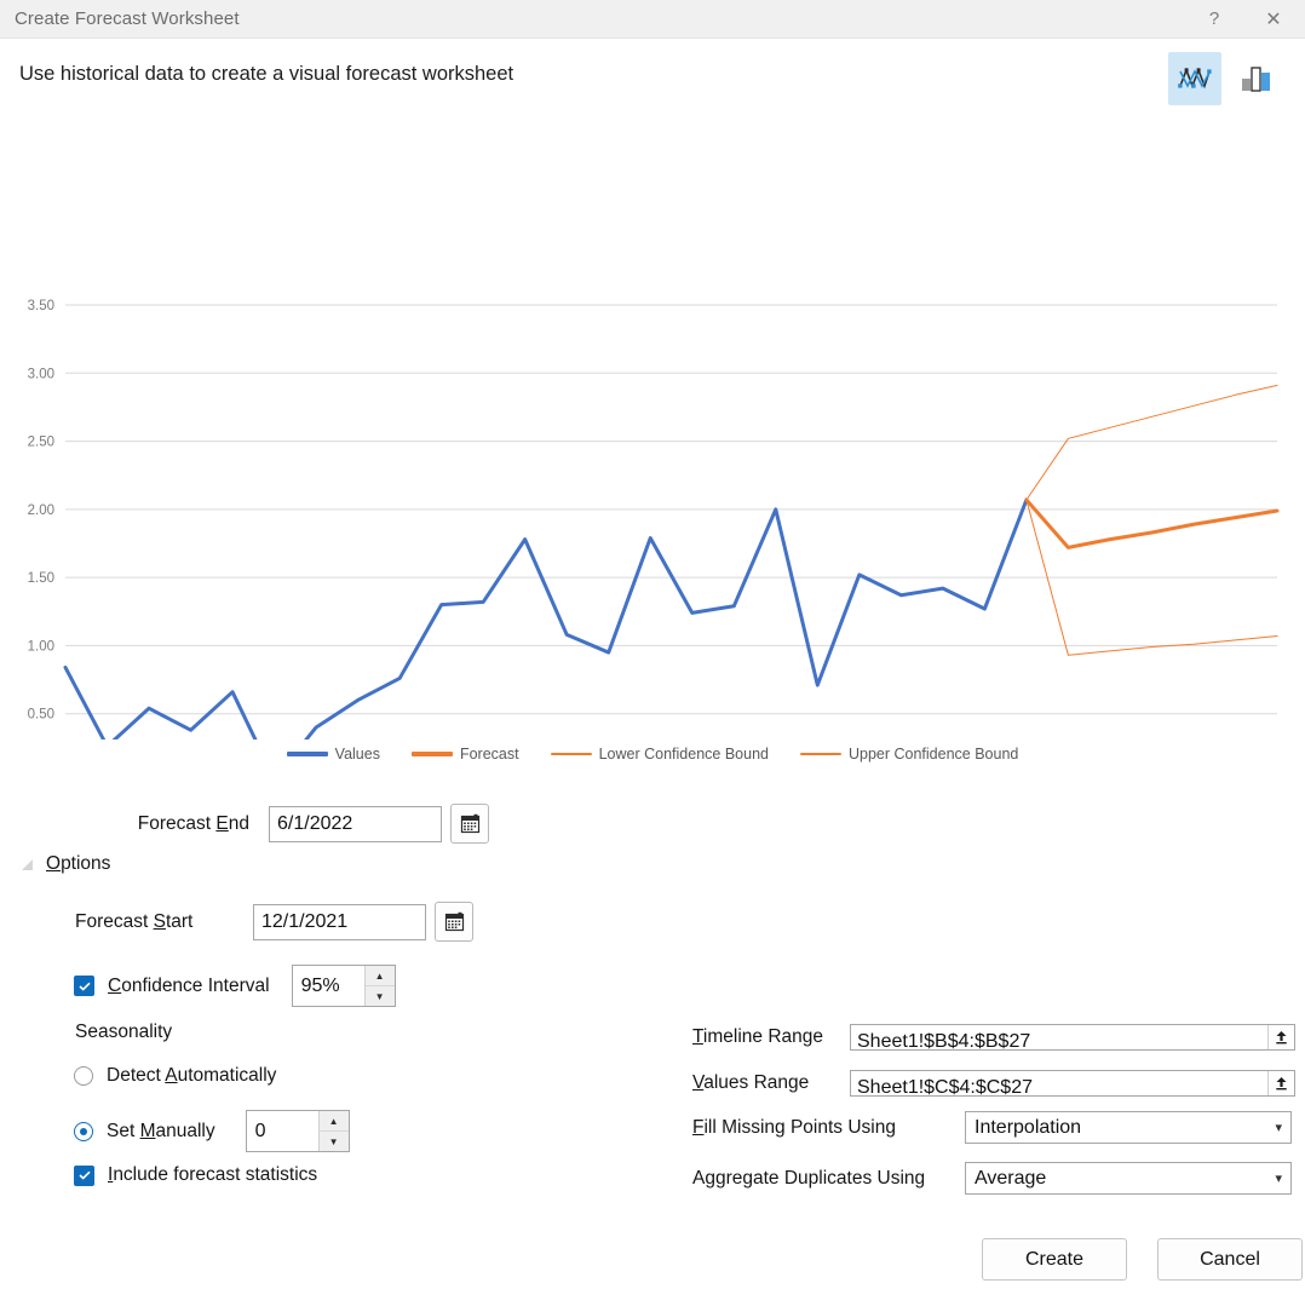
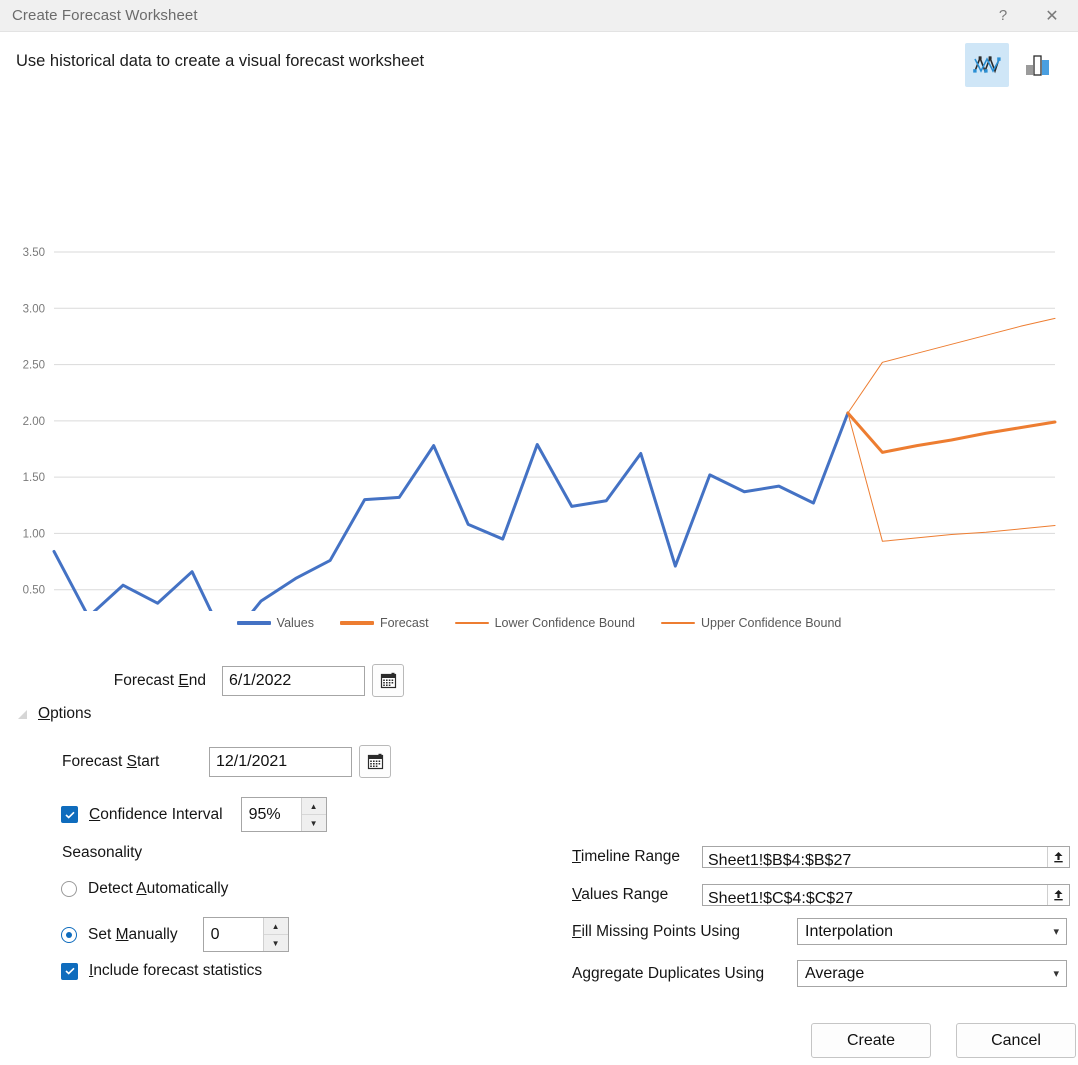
Values/6/1/2021: 2.00 -> 1.71
